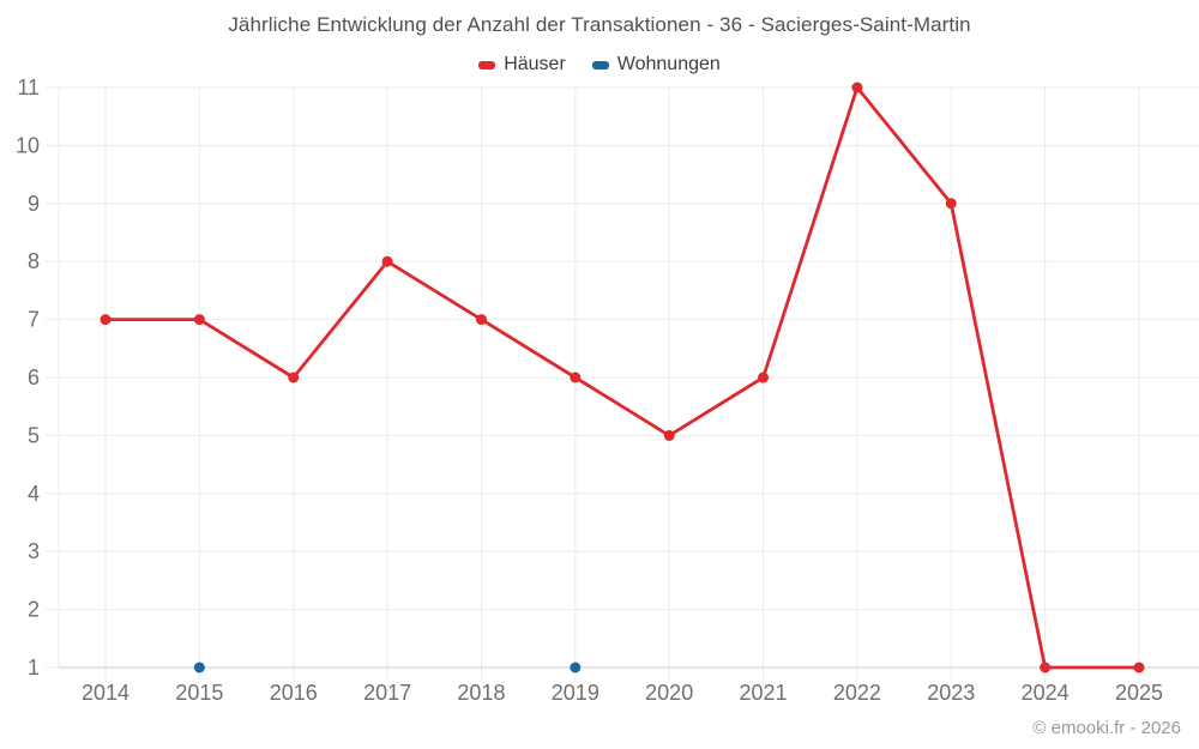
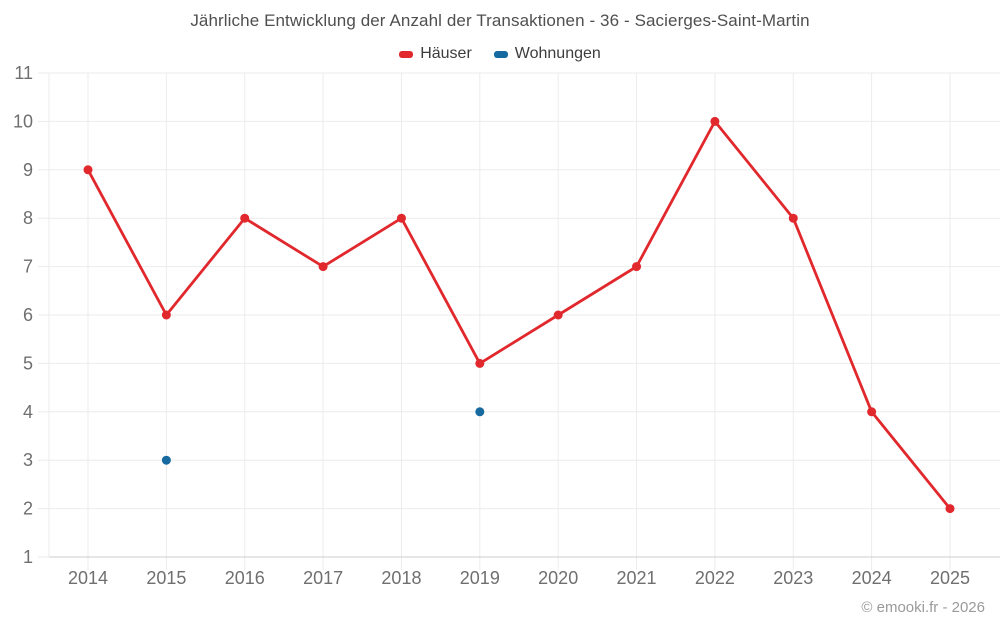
Häuser/2014: 7 -> 9
Häuser/2015: 7 -> 6
Wohnungen/2015: 1 -> 3
Häuser/2016: 6 -> 8
Häuser/2017: 8 -> 7
Häuser/2018: 7 -> 8
Häuser/2019: 6 -> 5
Wohnungen/2019: 1 -> 4
Häuser/2020: 5 -> 6
Häuser/2021: 6 -> 7
Häuser/2022: 11 -> 10
Häuser/2023: 9 -> 8
Häuser/2024: 1 -> 4
Häuser/2025: 1 -> 2
